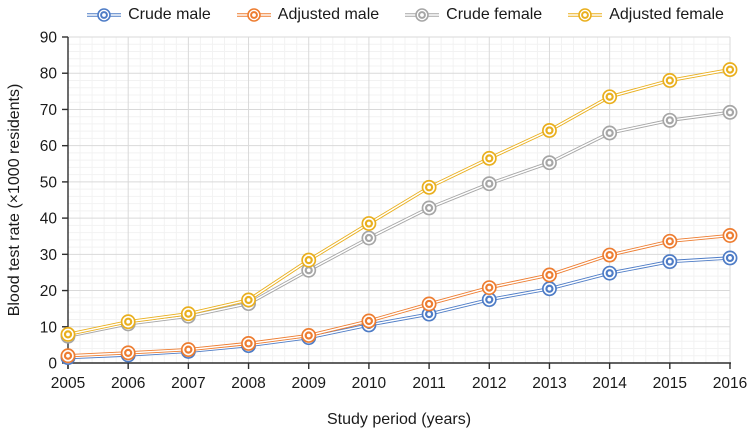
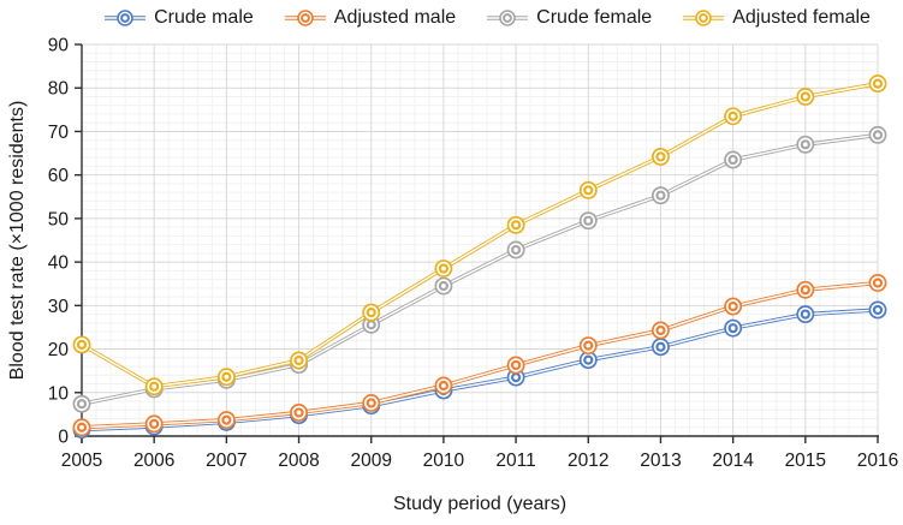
Adjusted female/2005: 8 -> 21
